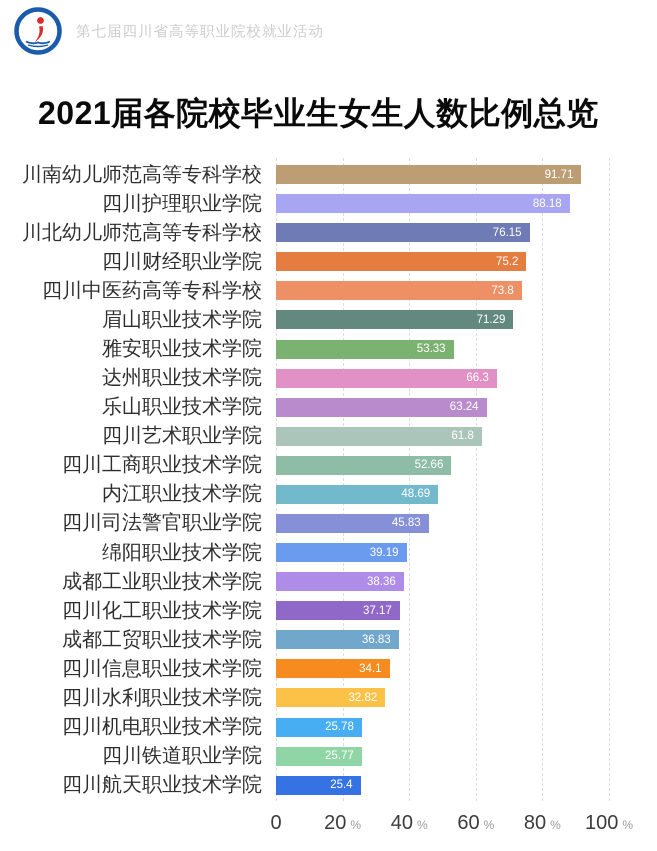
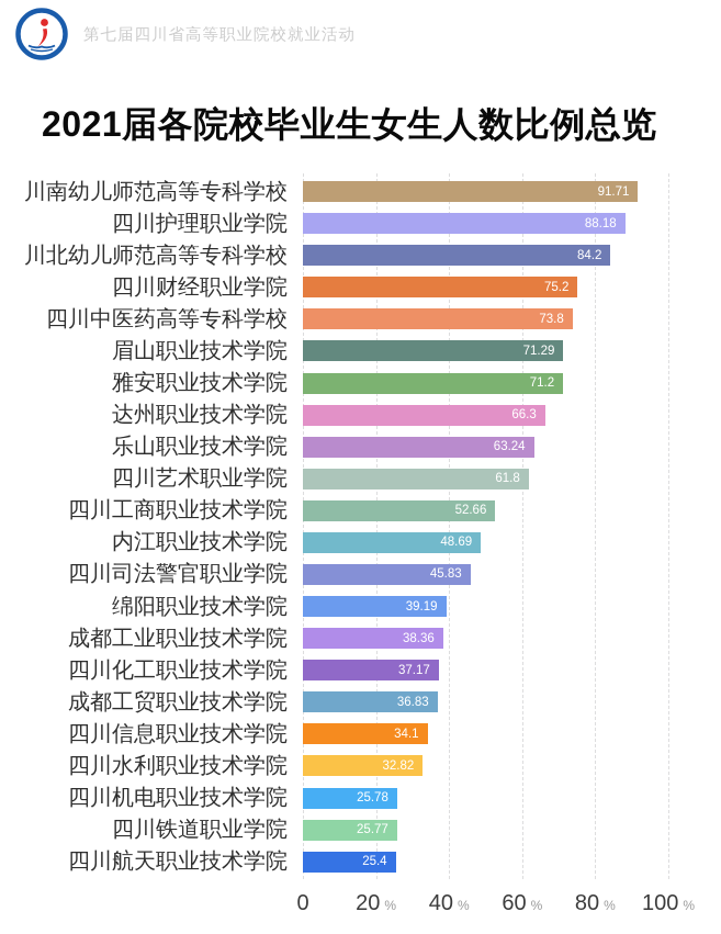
川北幼儿师范高等专科学校: 76.15 -> 84.2
雅安职业技术学院: 53.33 -> 71.2
